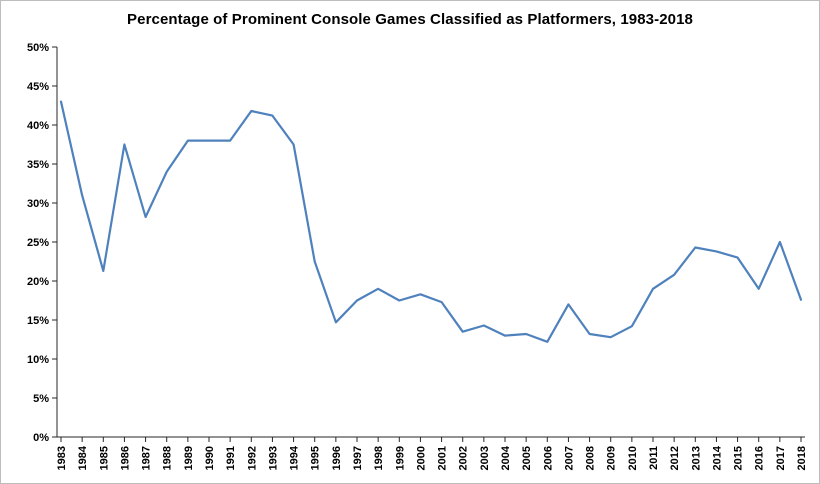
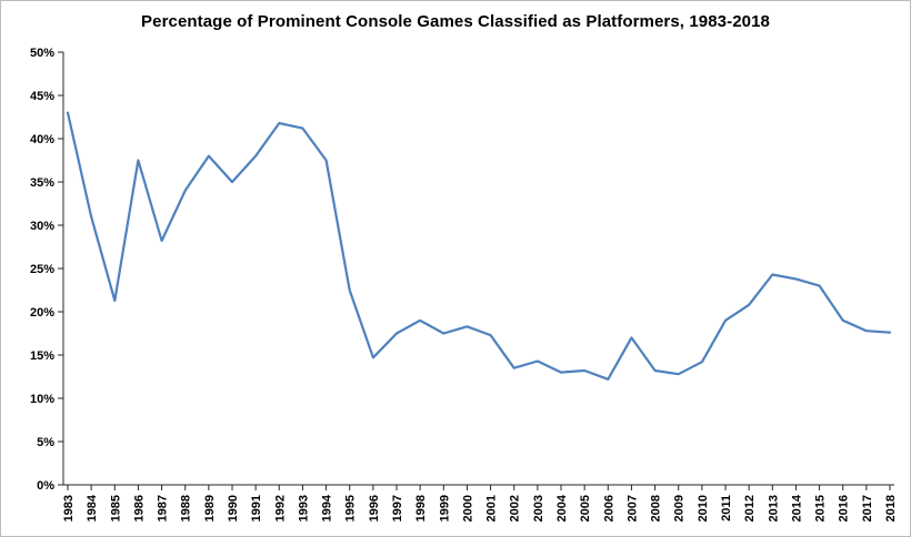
1990: 38% -> 35%
2017: 25% -> 18%
